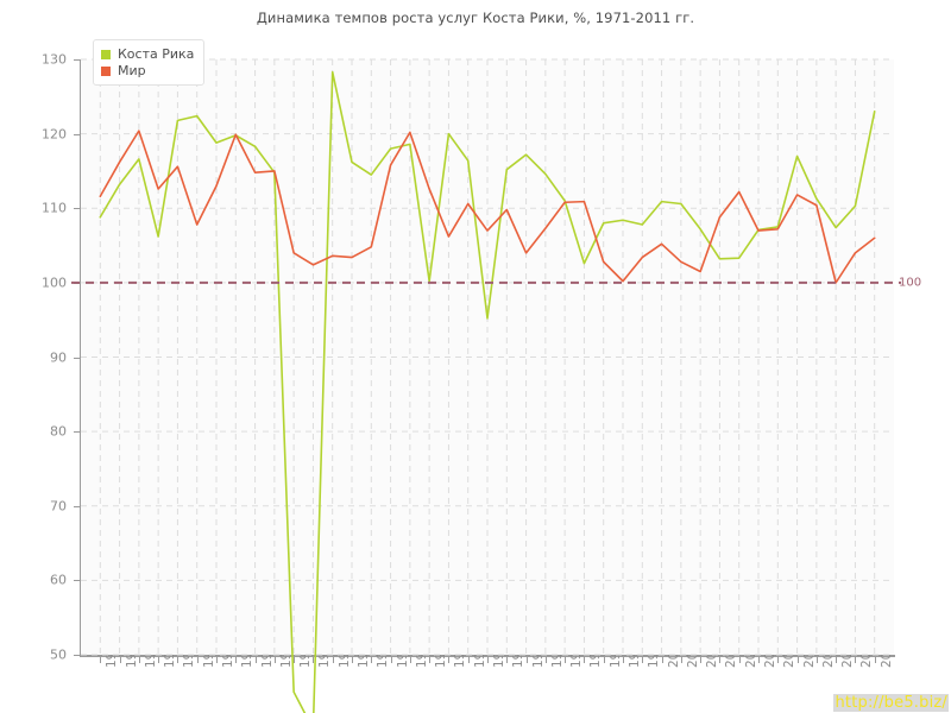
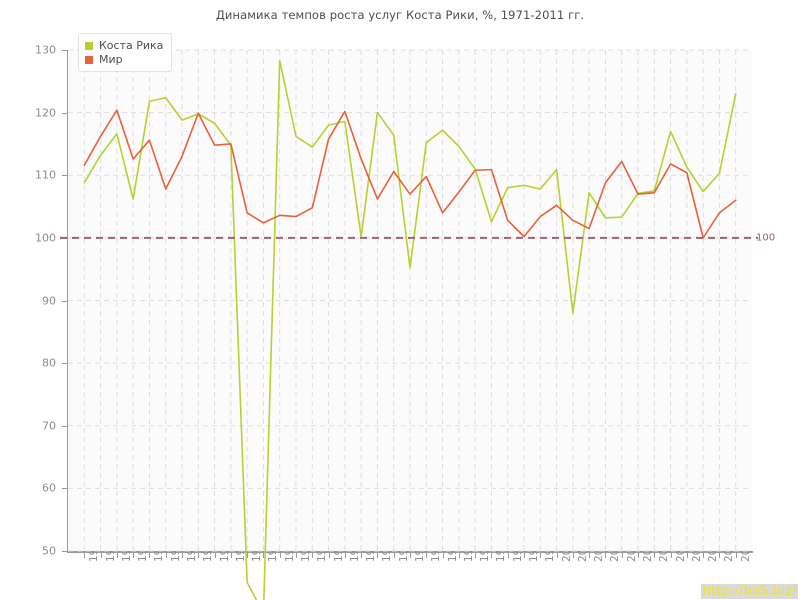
Коста Рика/2001: 111 -> 88
